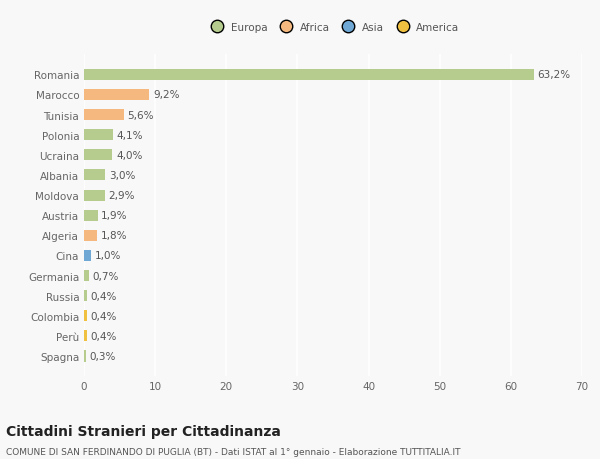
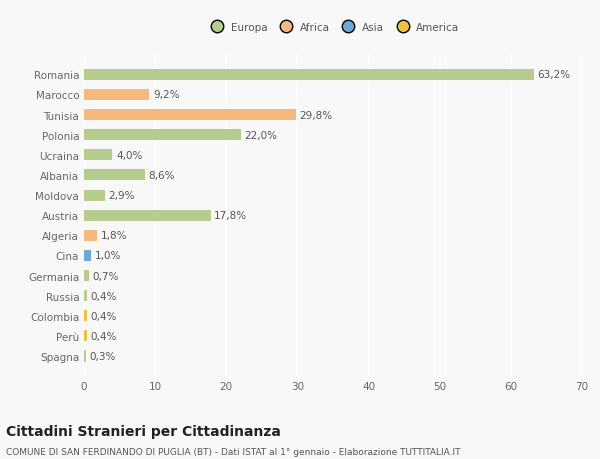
Tunisia: 5,6% -> 29,8%
Polonia: 4,1% -> 22,0%
Albania: 3,0% -> 8,6%
Austria: 1,9% -> 17,8%
